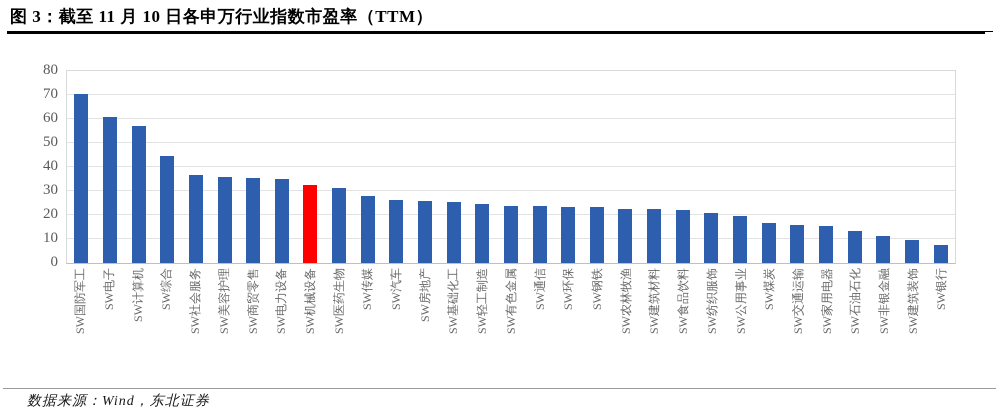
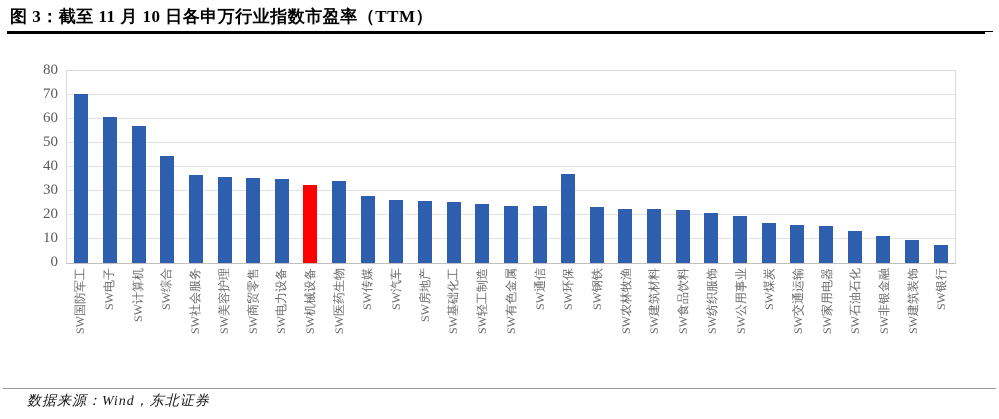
SW医药生物: 31 -> 34
SW环保: 23 -> 37
